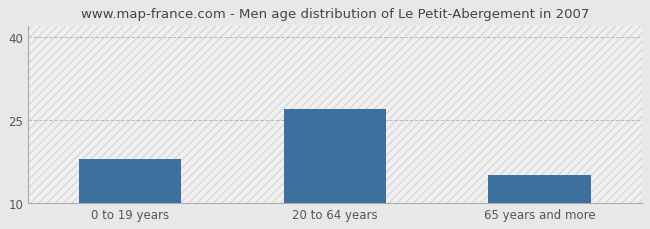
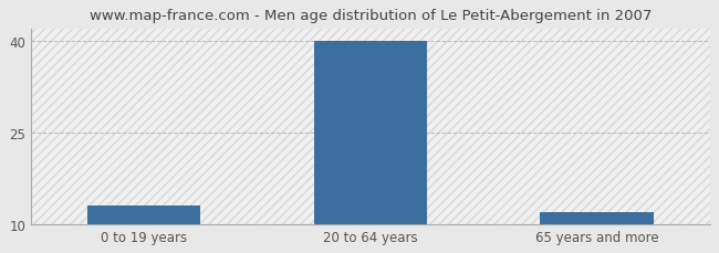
0 to 19 years: 18 -> 13
20 to 64 years: 27 -> 40
65 years and more: 15 -> 12
